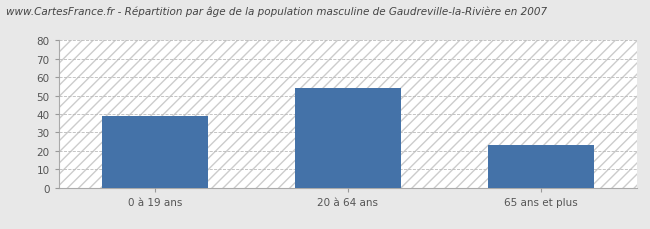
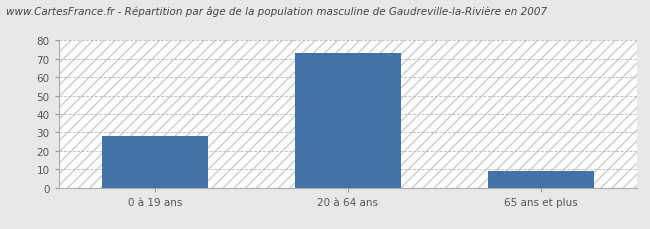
0 à 19 ans: 39 -> 28
20 à 64 ans: 54 -> 73
65 ans et plus: 23 -> 9
